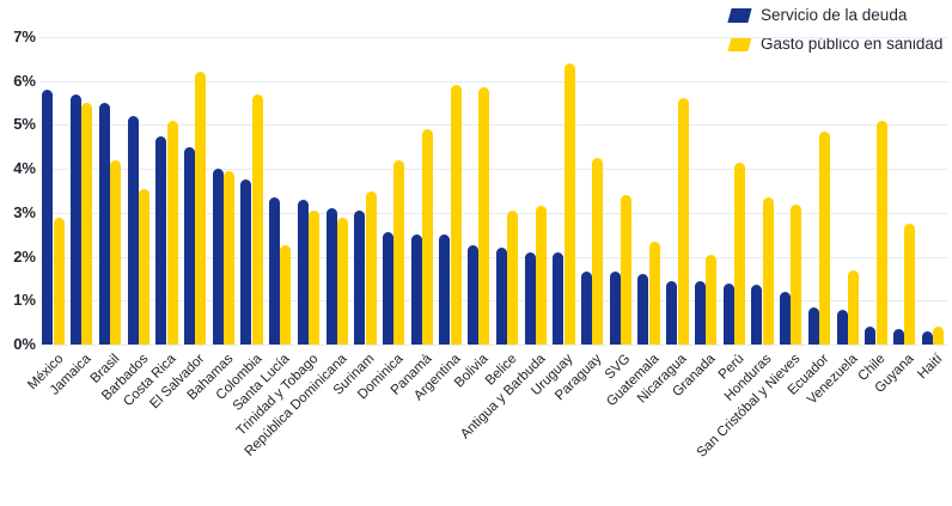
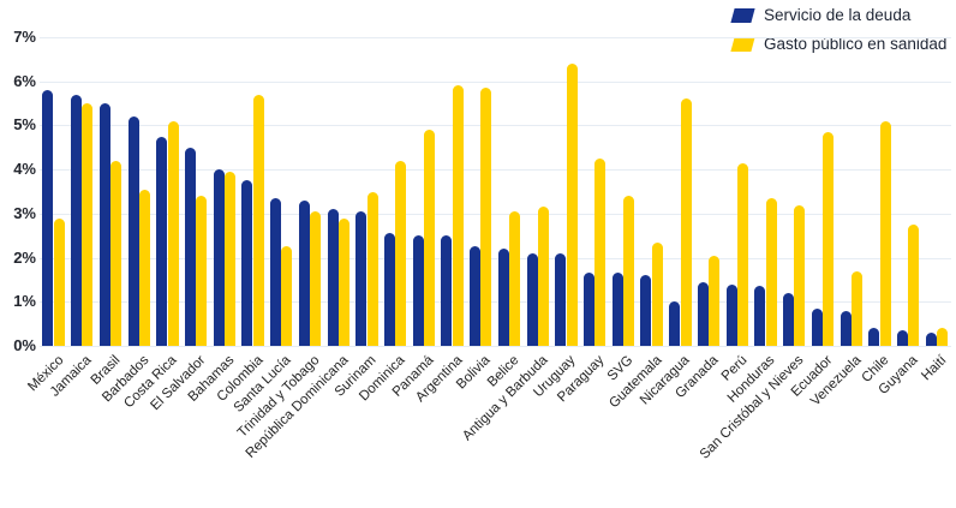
Gasto público en sanidad/El Salvador: 6.2% -> 3.4%
Servicio de la deuda/Nicaragua: 1.4% -> 1.0%
